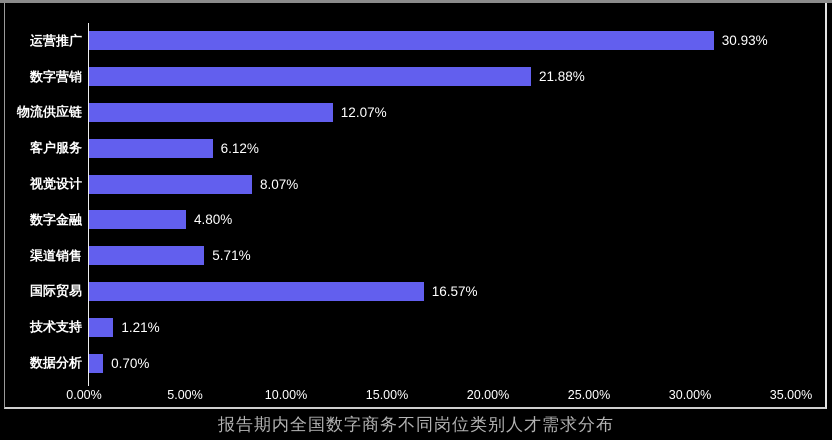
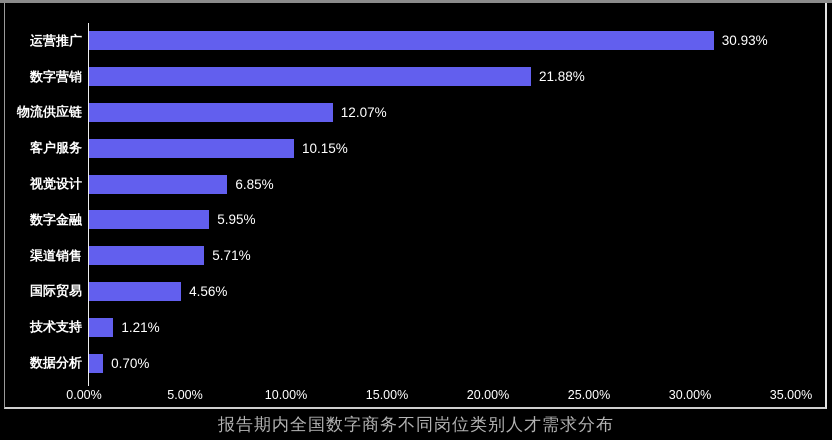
客户服务: 6.12% -> 10.15%
视觉设计: 8.07% -> 6.85%
数字金融: 4.80% -> 5.95%
国际贸易: 16.57% -> 4.56%
